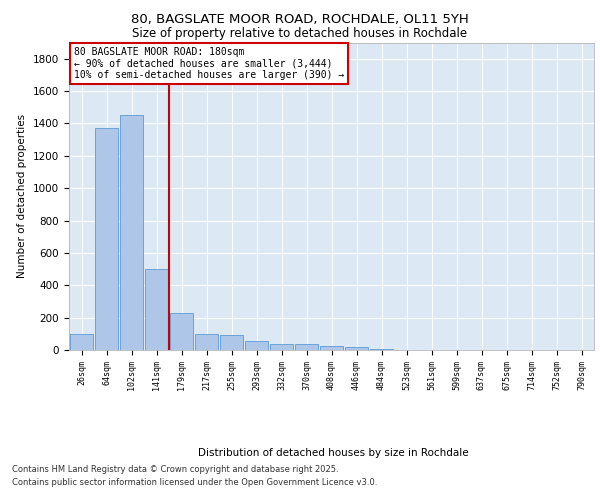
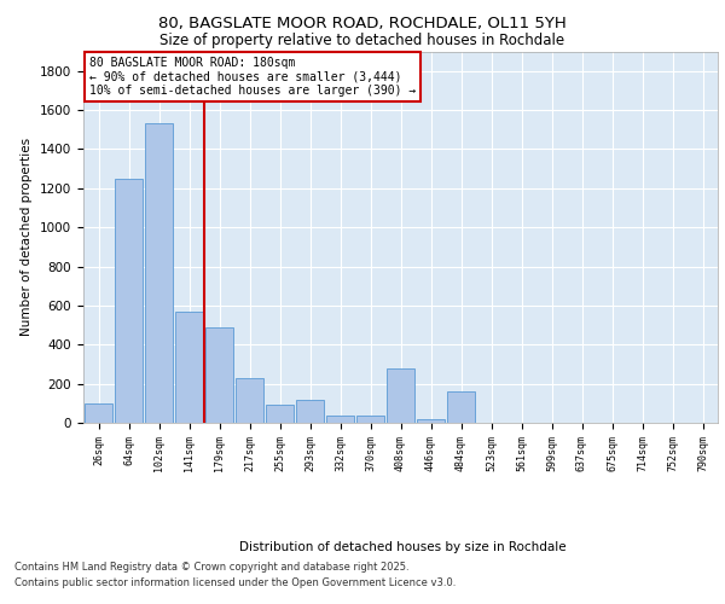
64sqm: 1370 -> 1250
102sqm: 1450 -> 1530
141sqm: 500 -> 570
179sqm: 230 -> 490
217sqm: 100 -> 230
293sqm: 60 -> 120
408sqm: 20 -> 280
484sqm: 0 -> 160
